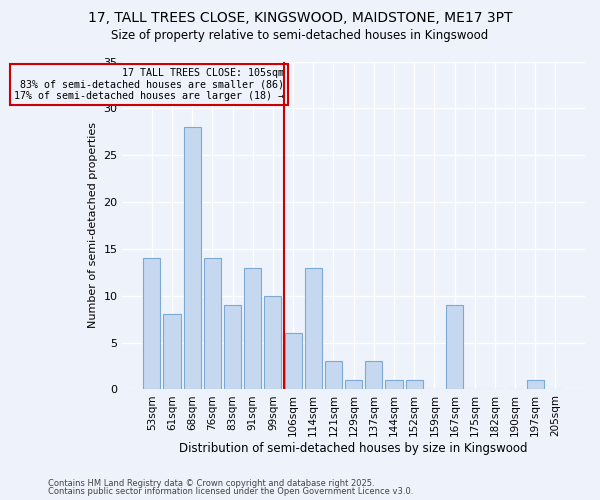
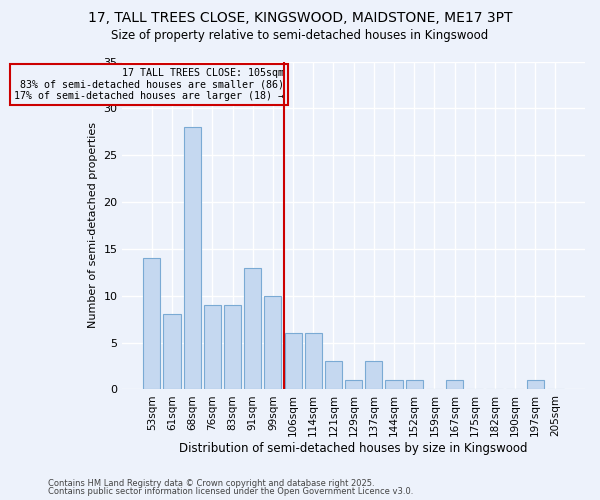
76sqm: 14 -> 9
114sqm: 13 -> 6
167sqm: 9 -> 1
